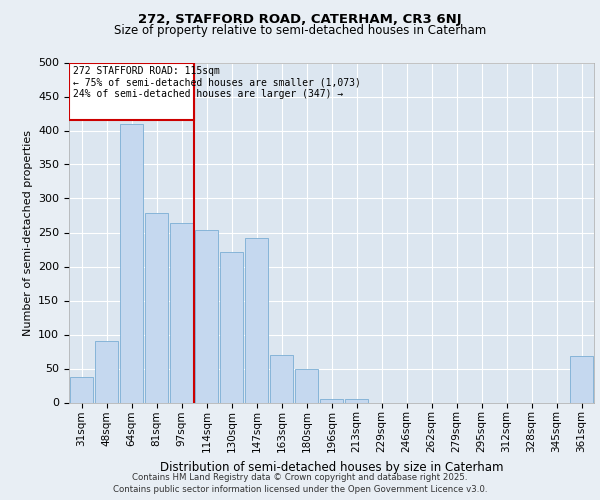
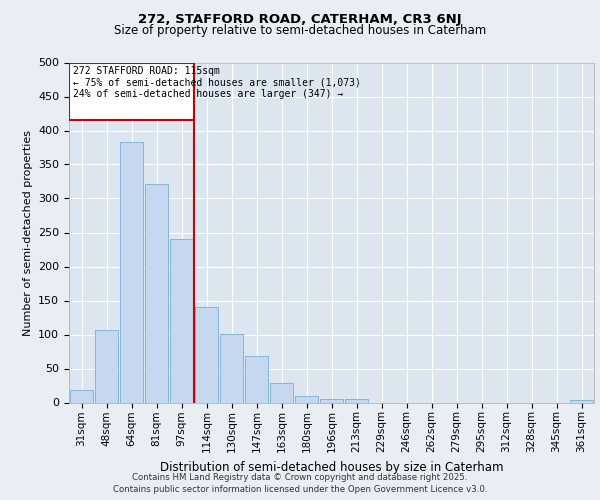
31sqm: 38 -> 18
48sqm: 90 -> 107
64sqm: 410 -> 383
81sqm: 278 -> 322
97sqm: 264 -> 240
114sqm: 254 -> 140
130sqm: 222 -> 101
147sqm: 242 -> 68
163sqm: 70 -> 28
180sqm: 50 -> 9
361sqm: 68 -> 3
